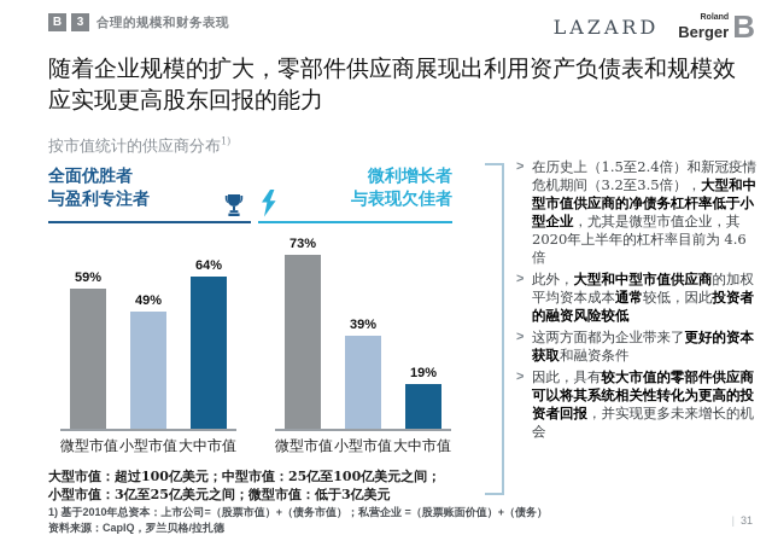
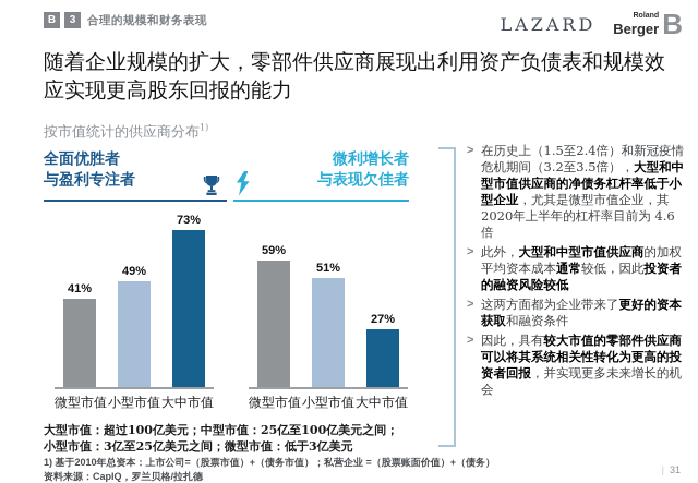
全面优胜者与盈利专注者/微型市值: 59% -> 41%
全面优胜者与盈利专注者/大中市值: 64% -> 73%
微利增长者与表现欠佳者/微型市值: 73% -> 59%
微利增长者与表现欠佳者/小型市值: 39% -> 51%
微利增长者与表现欠佳者/大中市值: 19% -> 27%
